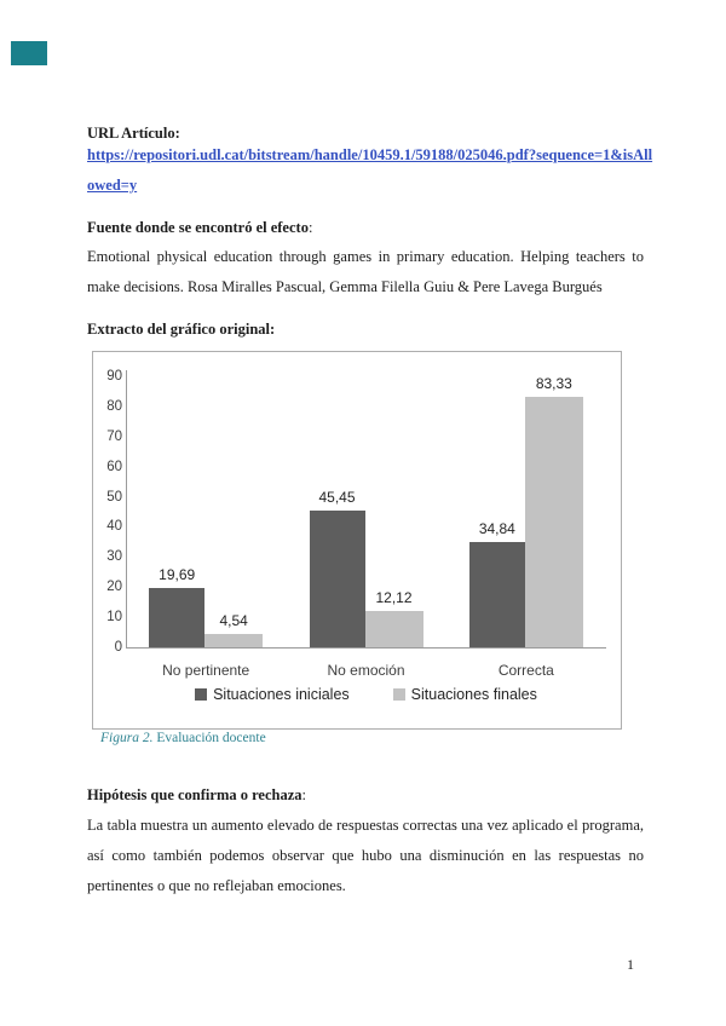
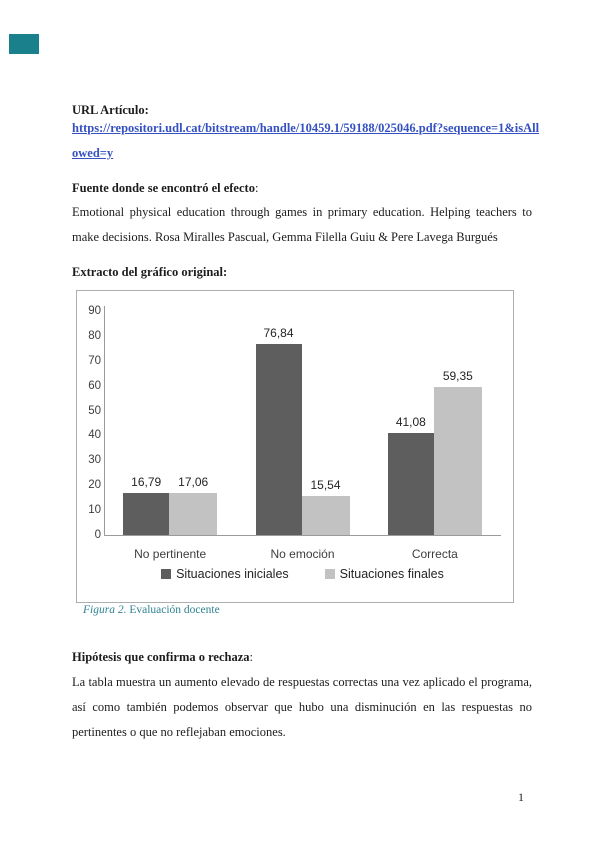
Situaciones iniciales/No pertinente: 19,69 -> 16,79
Situaciones finales/No pertinente: 4,54 -> 17,06
Situaciones iniciales/No emoción: 45,45 -> 76,84
Situaciones finales/No emoción: 12,12 -> 15,54
Situaciones iniciales/Correcta: 34,84 -> 41,08
Situaciones finales/Correcta: 83,33 -> 59,35
